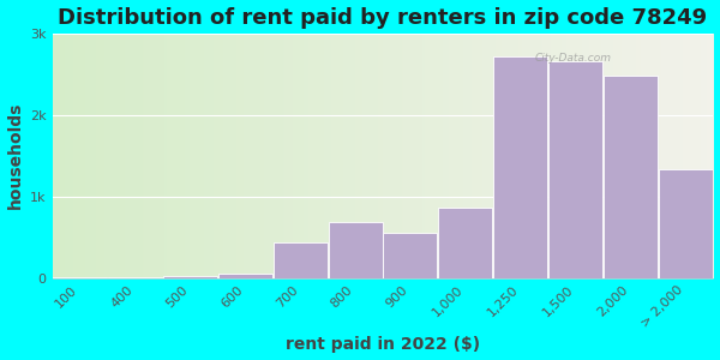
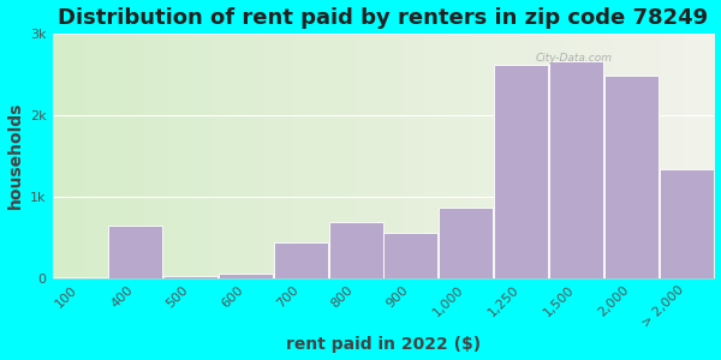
400: 0.02k -> 0.64k
1,250: 2.72k -> 2.62k
